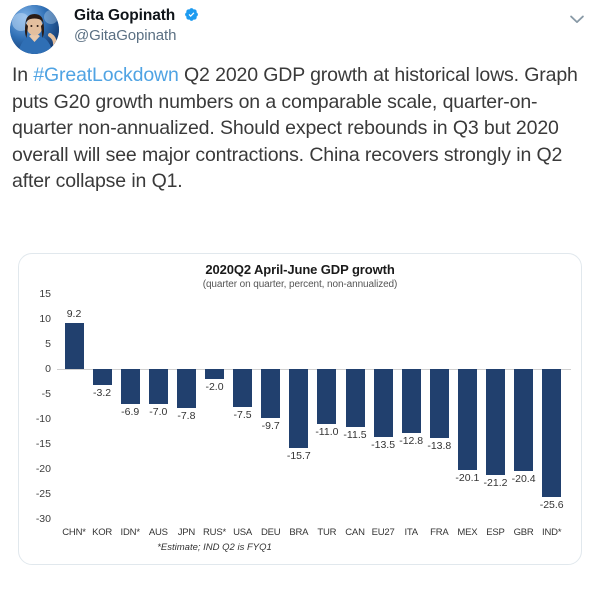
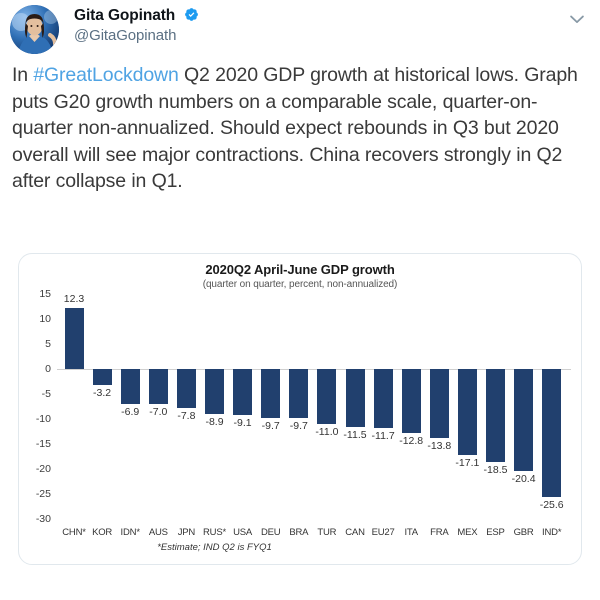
CHN*: 9.2 -> 12.3
RUS*: -2.0 -> -8.9
USA: -7.5 -> -9.1
BRA: -15.7 -> -9.7
EU27: -13.5 -> -11.7
MEX: -20.1 -> -17.1
ESP: -21.2 -> -18.5
